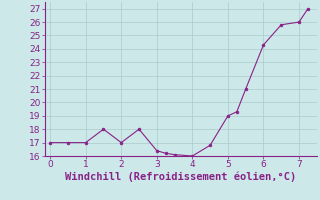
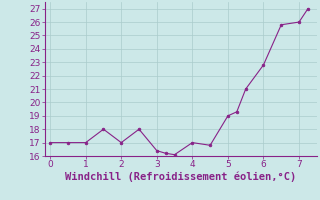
4: 16.0 -> 17.0
6: 24.3 -> 22.8
